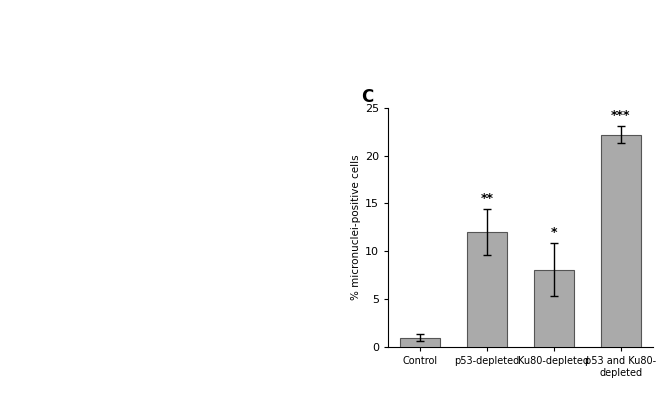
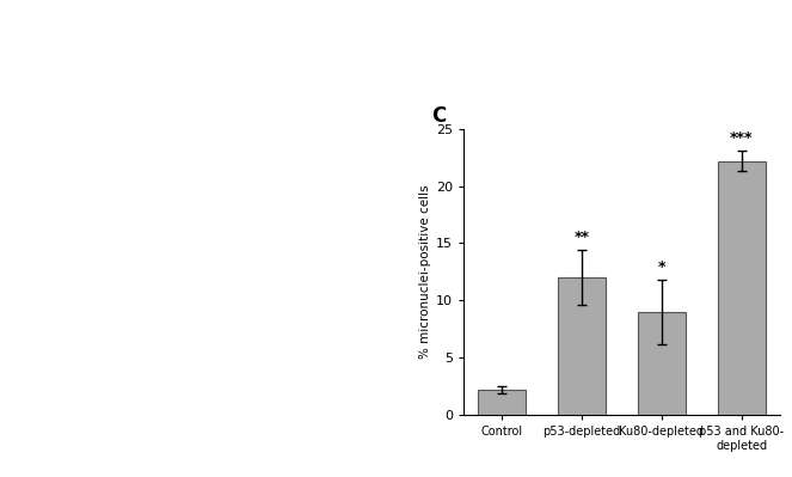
Control: 1.0 -> 2.2
Ku80-depleted: 8.1 -> 9.0
